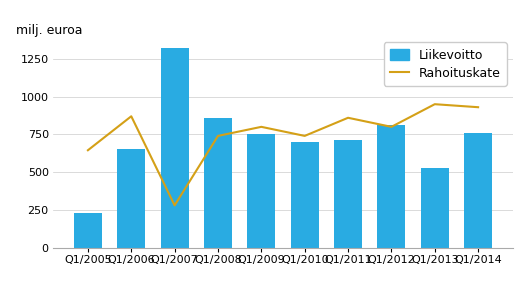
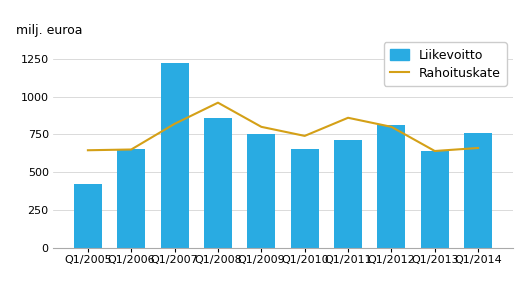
Liikevoitto/Q1/2005: 230 -> 420
Rahoituskate/Q1/2006: 870 -> 650
Liikevoitto/Q1/2007: 1320 -> 1220
Rahoituskate/Q1/2007: 280 -> 820
Rahoituskate/Q1/2008: 740 -> 960
Liikevoitto/Q1/2010: 700 -> 650
Liikevoitto/Q1/2013: 530 -> 640
Rahoituskate/Q1/2013: 950 -> 640
Rahoituskate/Q1/2014: 930 -> 660
